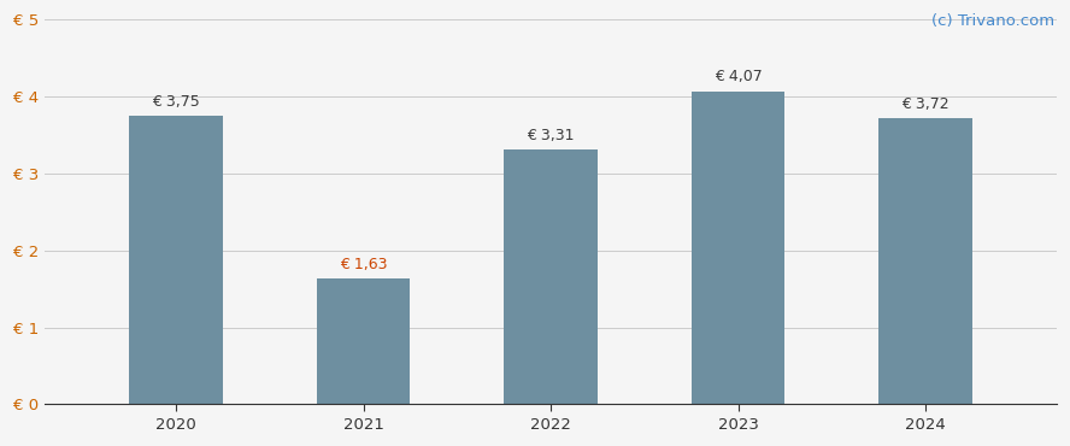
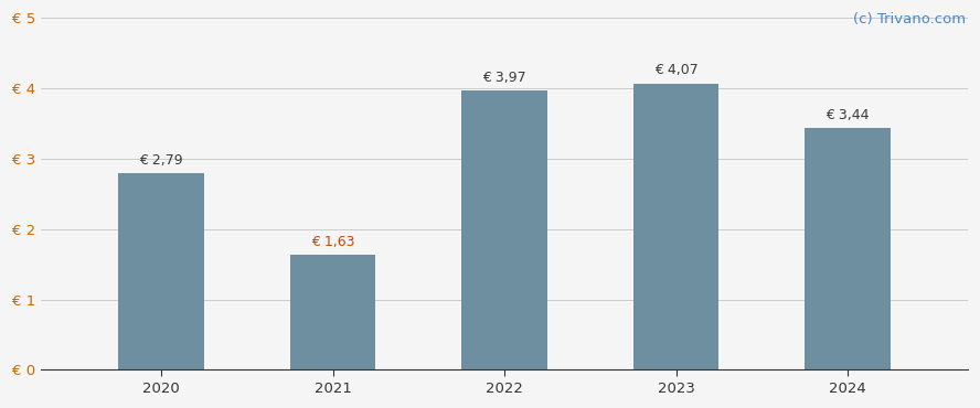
2020: 3,75 -> 2,79
2022: 3,31 -> 3,97
2024: 3,72 -> 3,44
